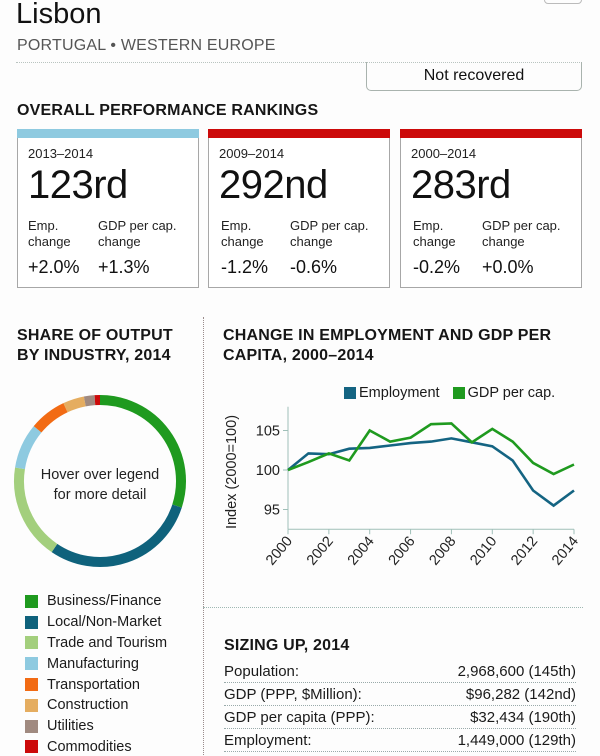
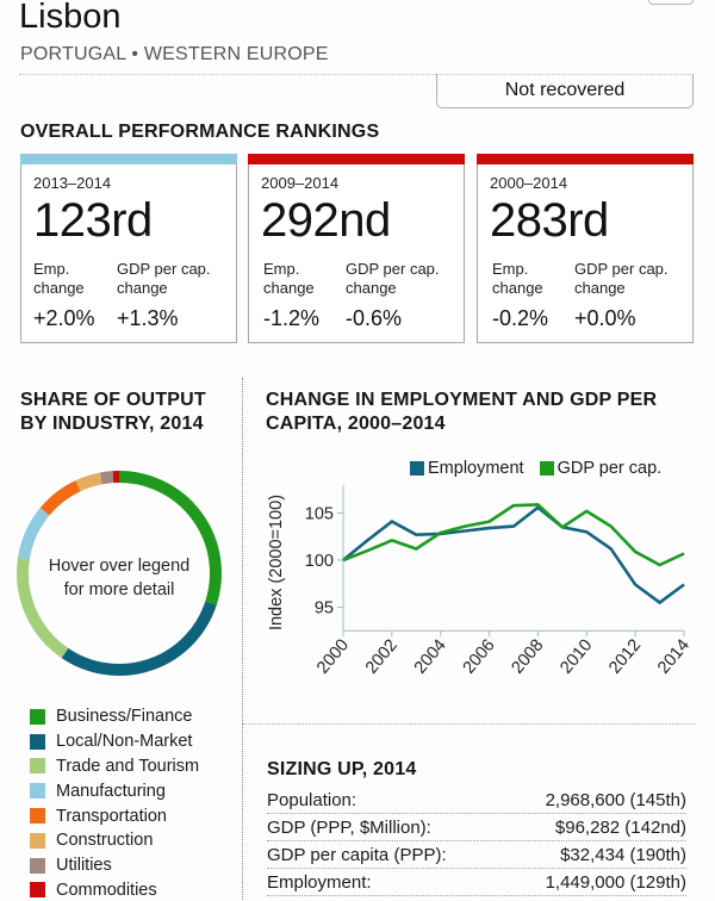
Employment/2002: 102 -> 104
GDP per cap./2004: 105 -> 103
Employment/2008: 104 -> 106
